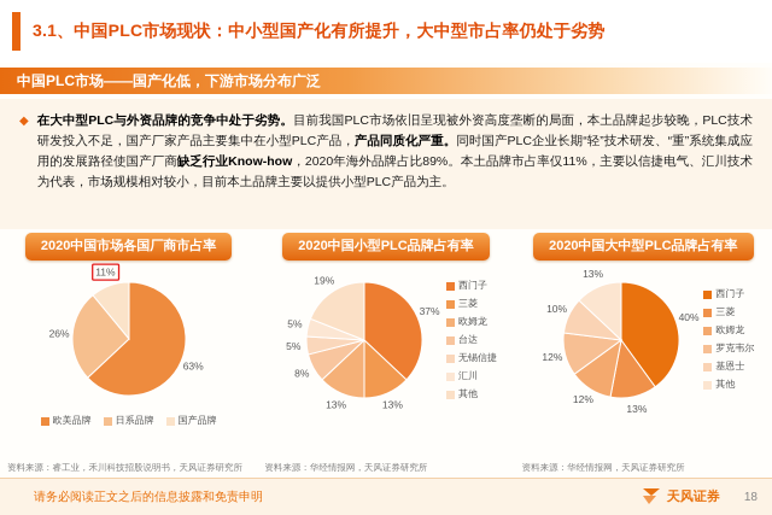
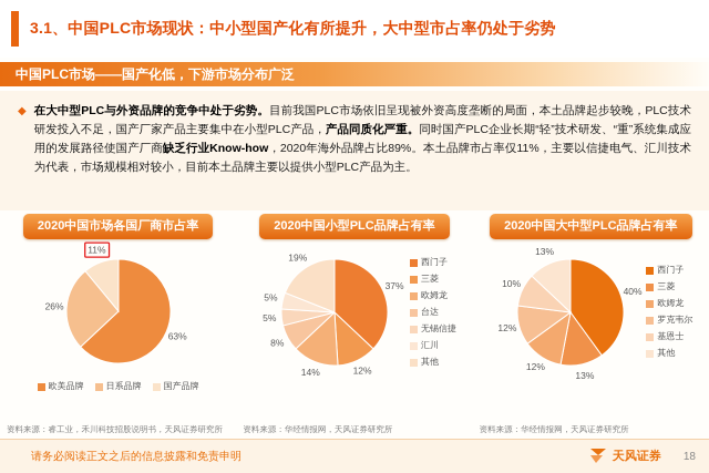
2020中国小型PLC品牌占有率/三菱: 13% -> 12%
2020中国小型PLC品牌占有率/欧姆龙: 13% -> 14%
